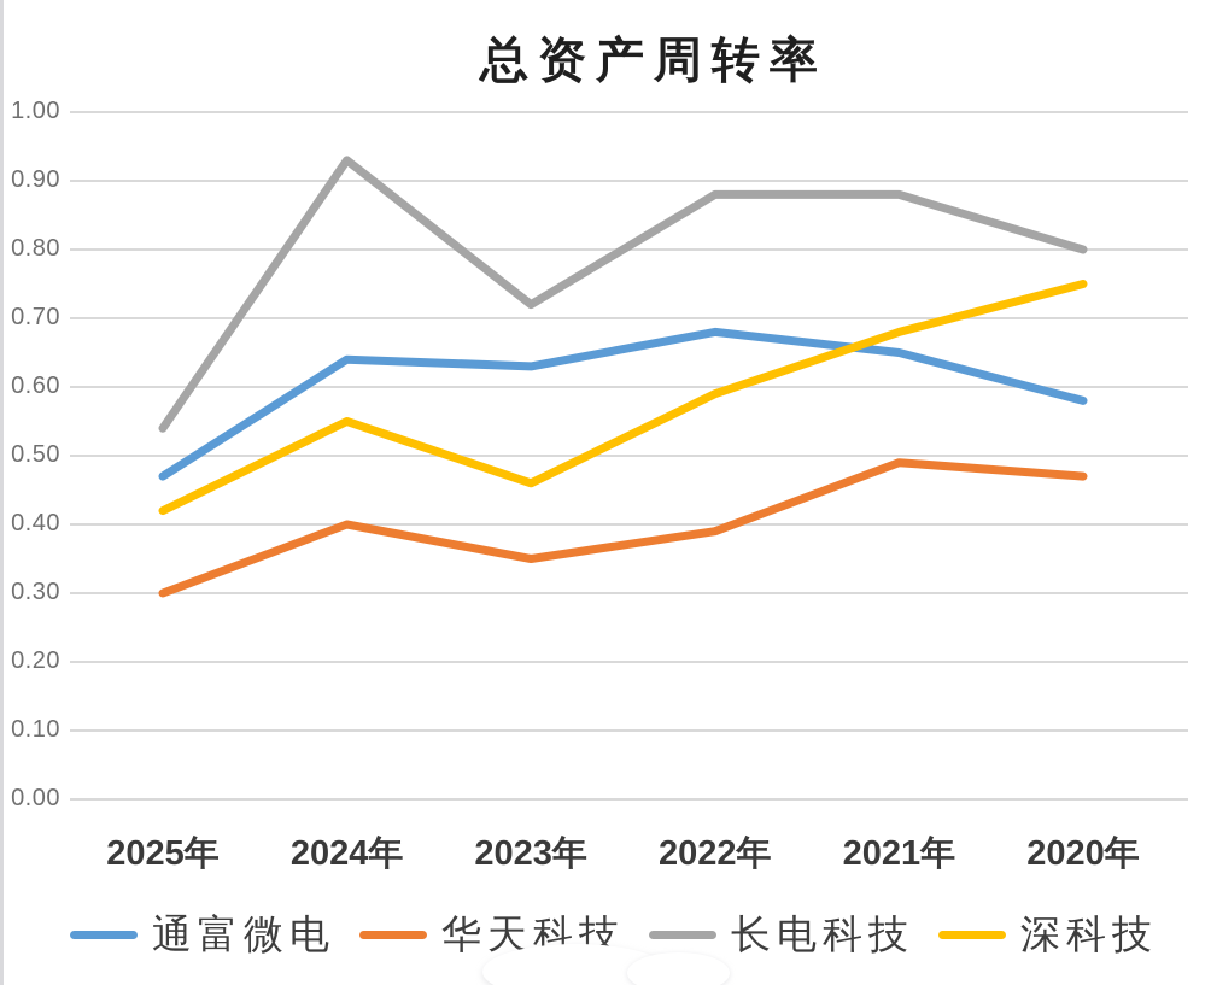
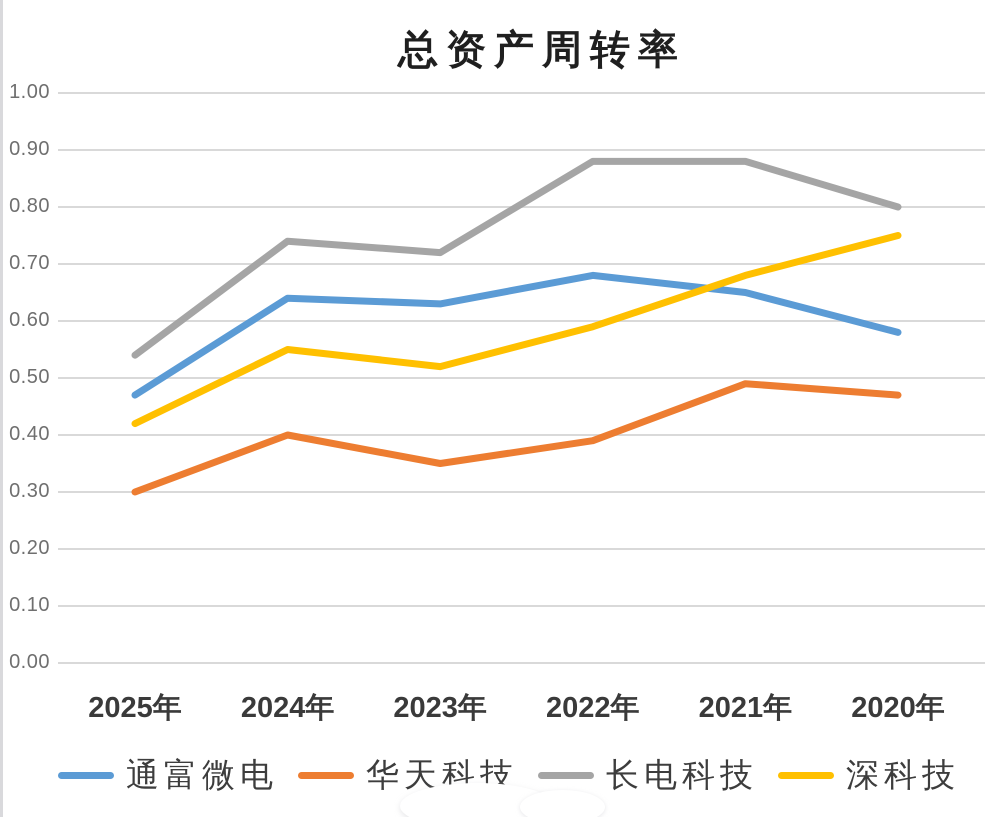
长电科技/2024年: 0.93 -> 0.74
深科技/2023年: 0.46 -> 0.52
